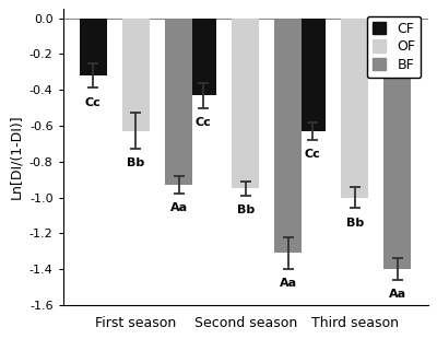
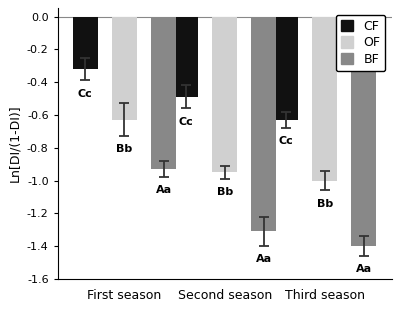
CF/Second season: -0.43 -> -0.49
